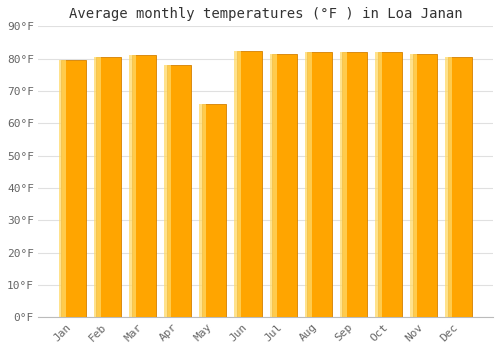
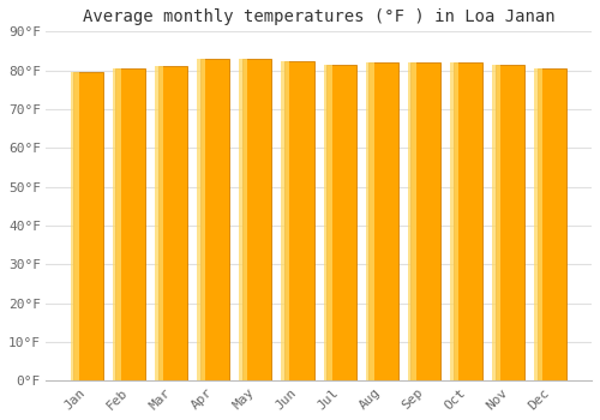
Apr: 78.0°F -> 83.0°F
May: 66.0°F -> 83.0°F
